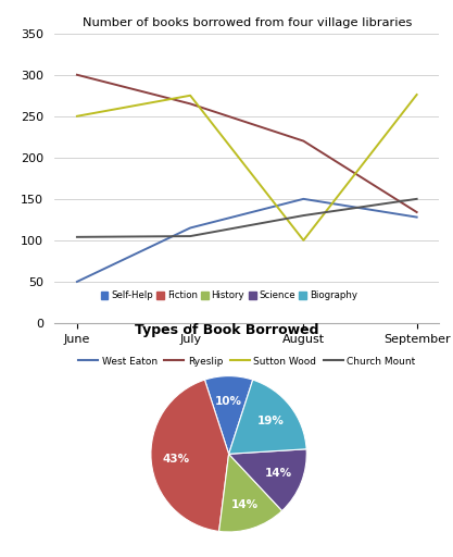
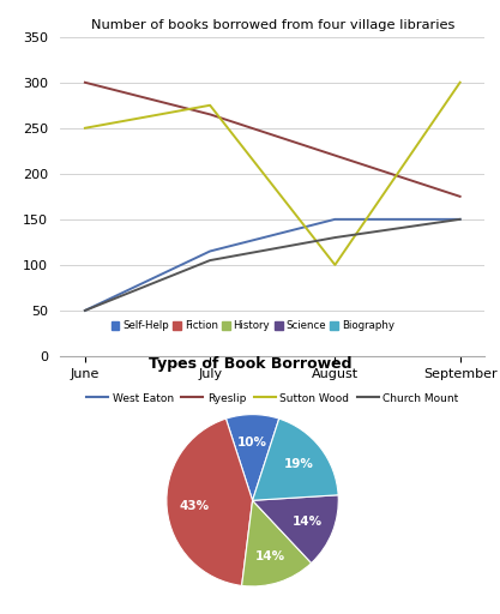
Church Mount/June: 104 -> 50
West Eaton/September: 128 -> 150
Ryeslip/September: 134 -> 175
Sutton Wood/September: 276 -> 300
